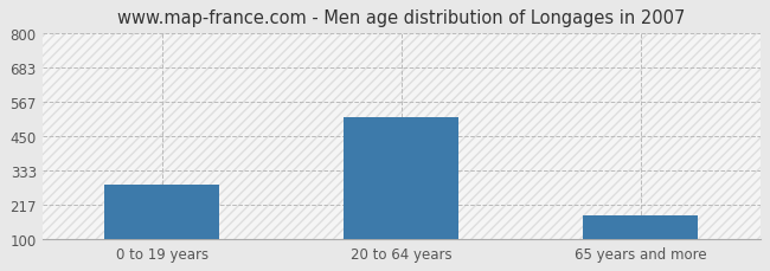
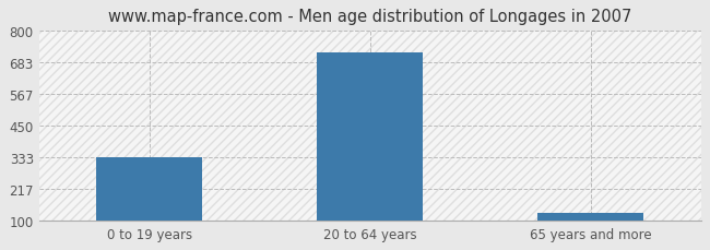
0 to 19 years: 285 -> 333
20 to 64 years: 515 -> 720
65 years and more: 180 -> 130
